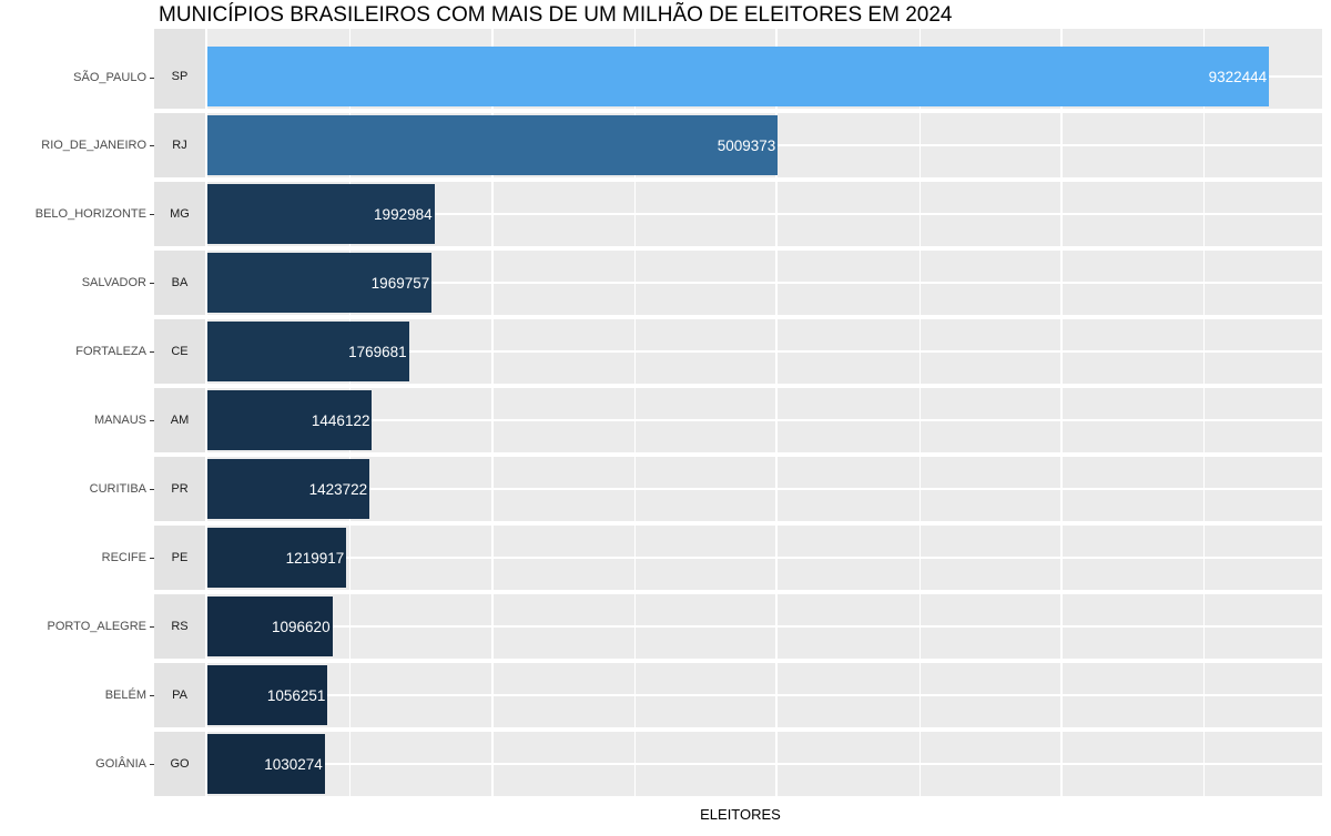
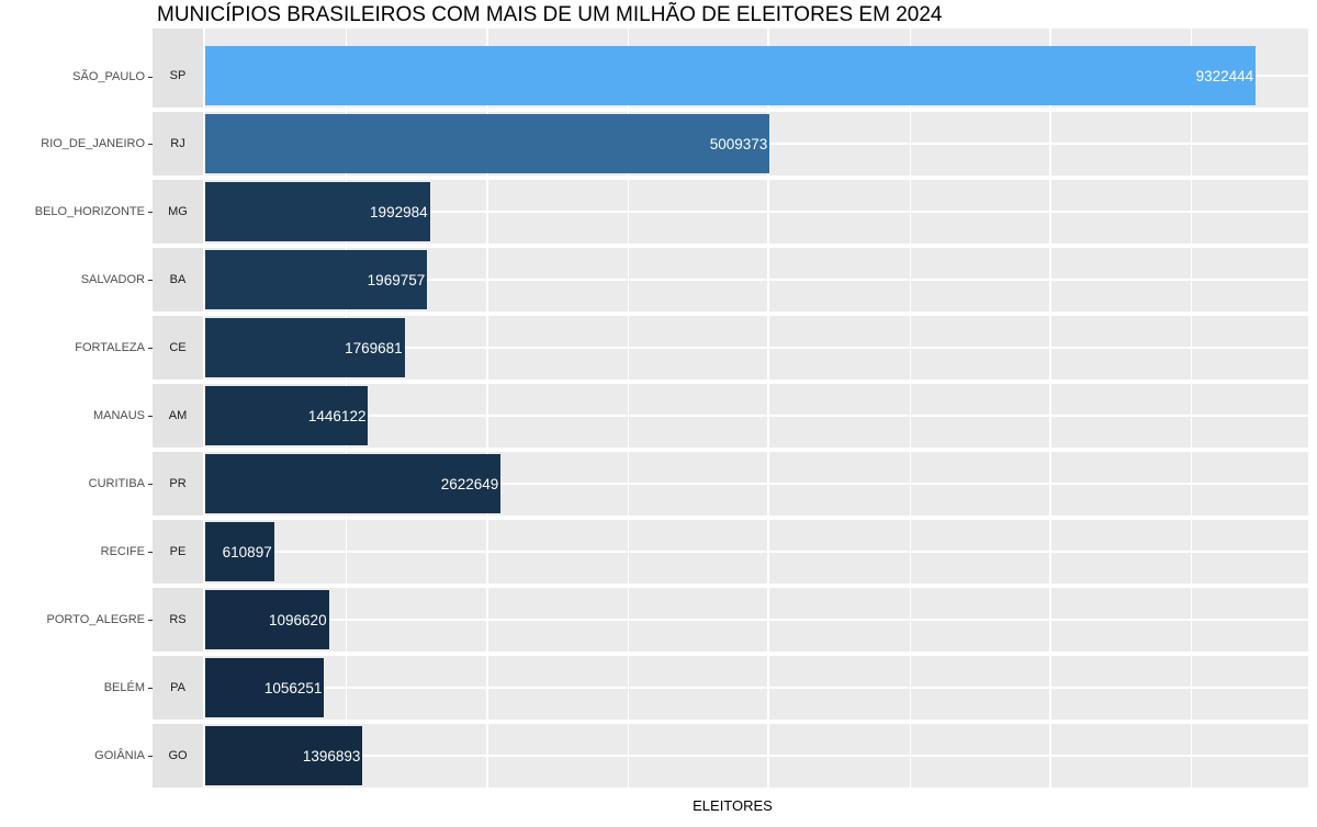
CURITIBA: 1423722 -> 2622649
RECIFE: 1219917 -> 610897
GOIÂNIA: 1030274 -> 1396893
